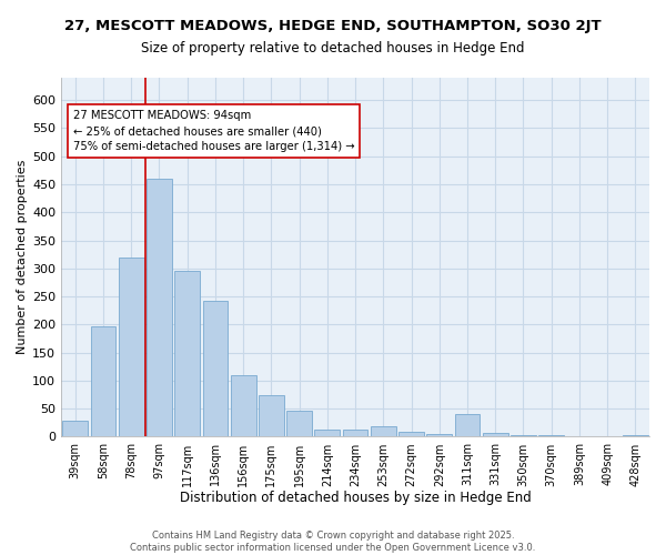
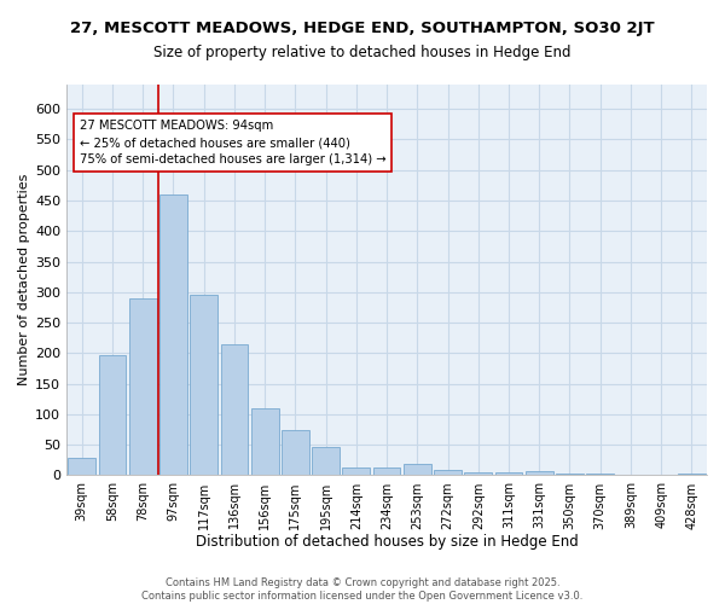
78sqm: 320 -> 290
136sqm: 242 -> 215
311sqm: 40 -> 4
